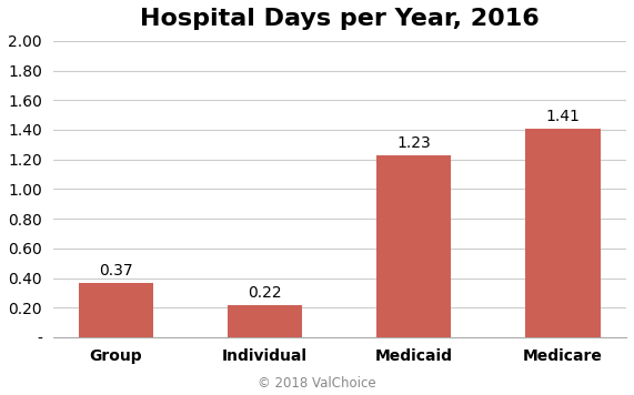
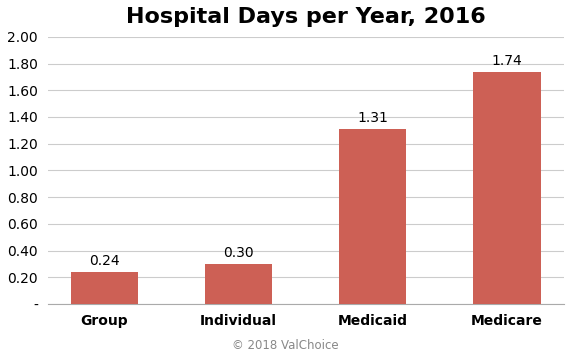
Group: 0.37 -> 0.24
Individual: 0.22 -> 0.30
Medicaid: 1.23 -> 1.31
Medicare: 1.41 -> 1.74
